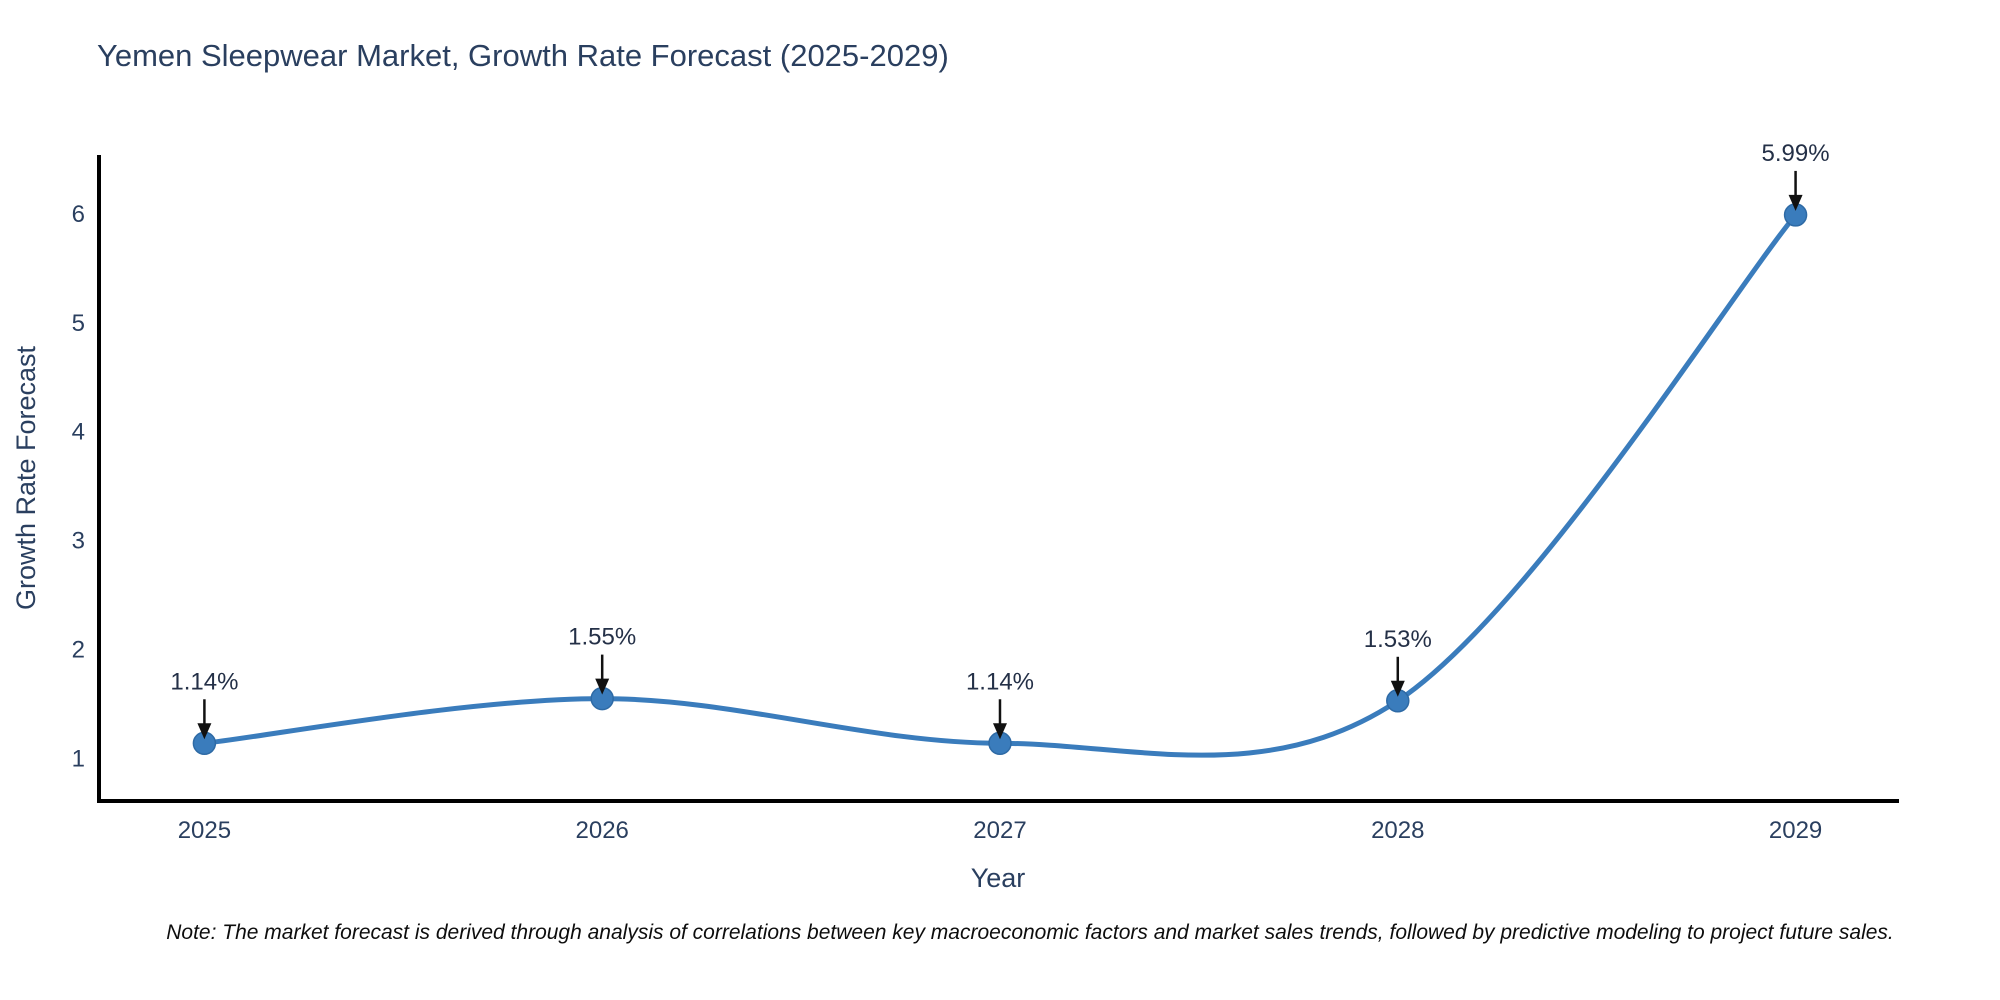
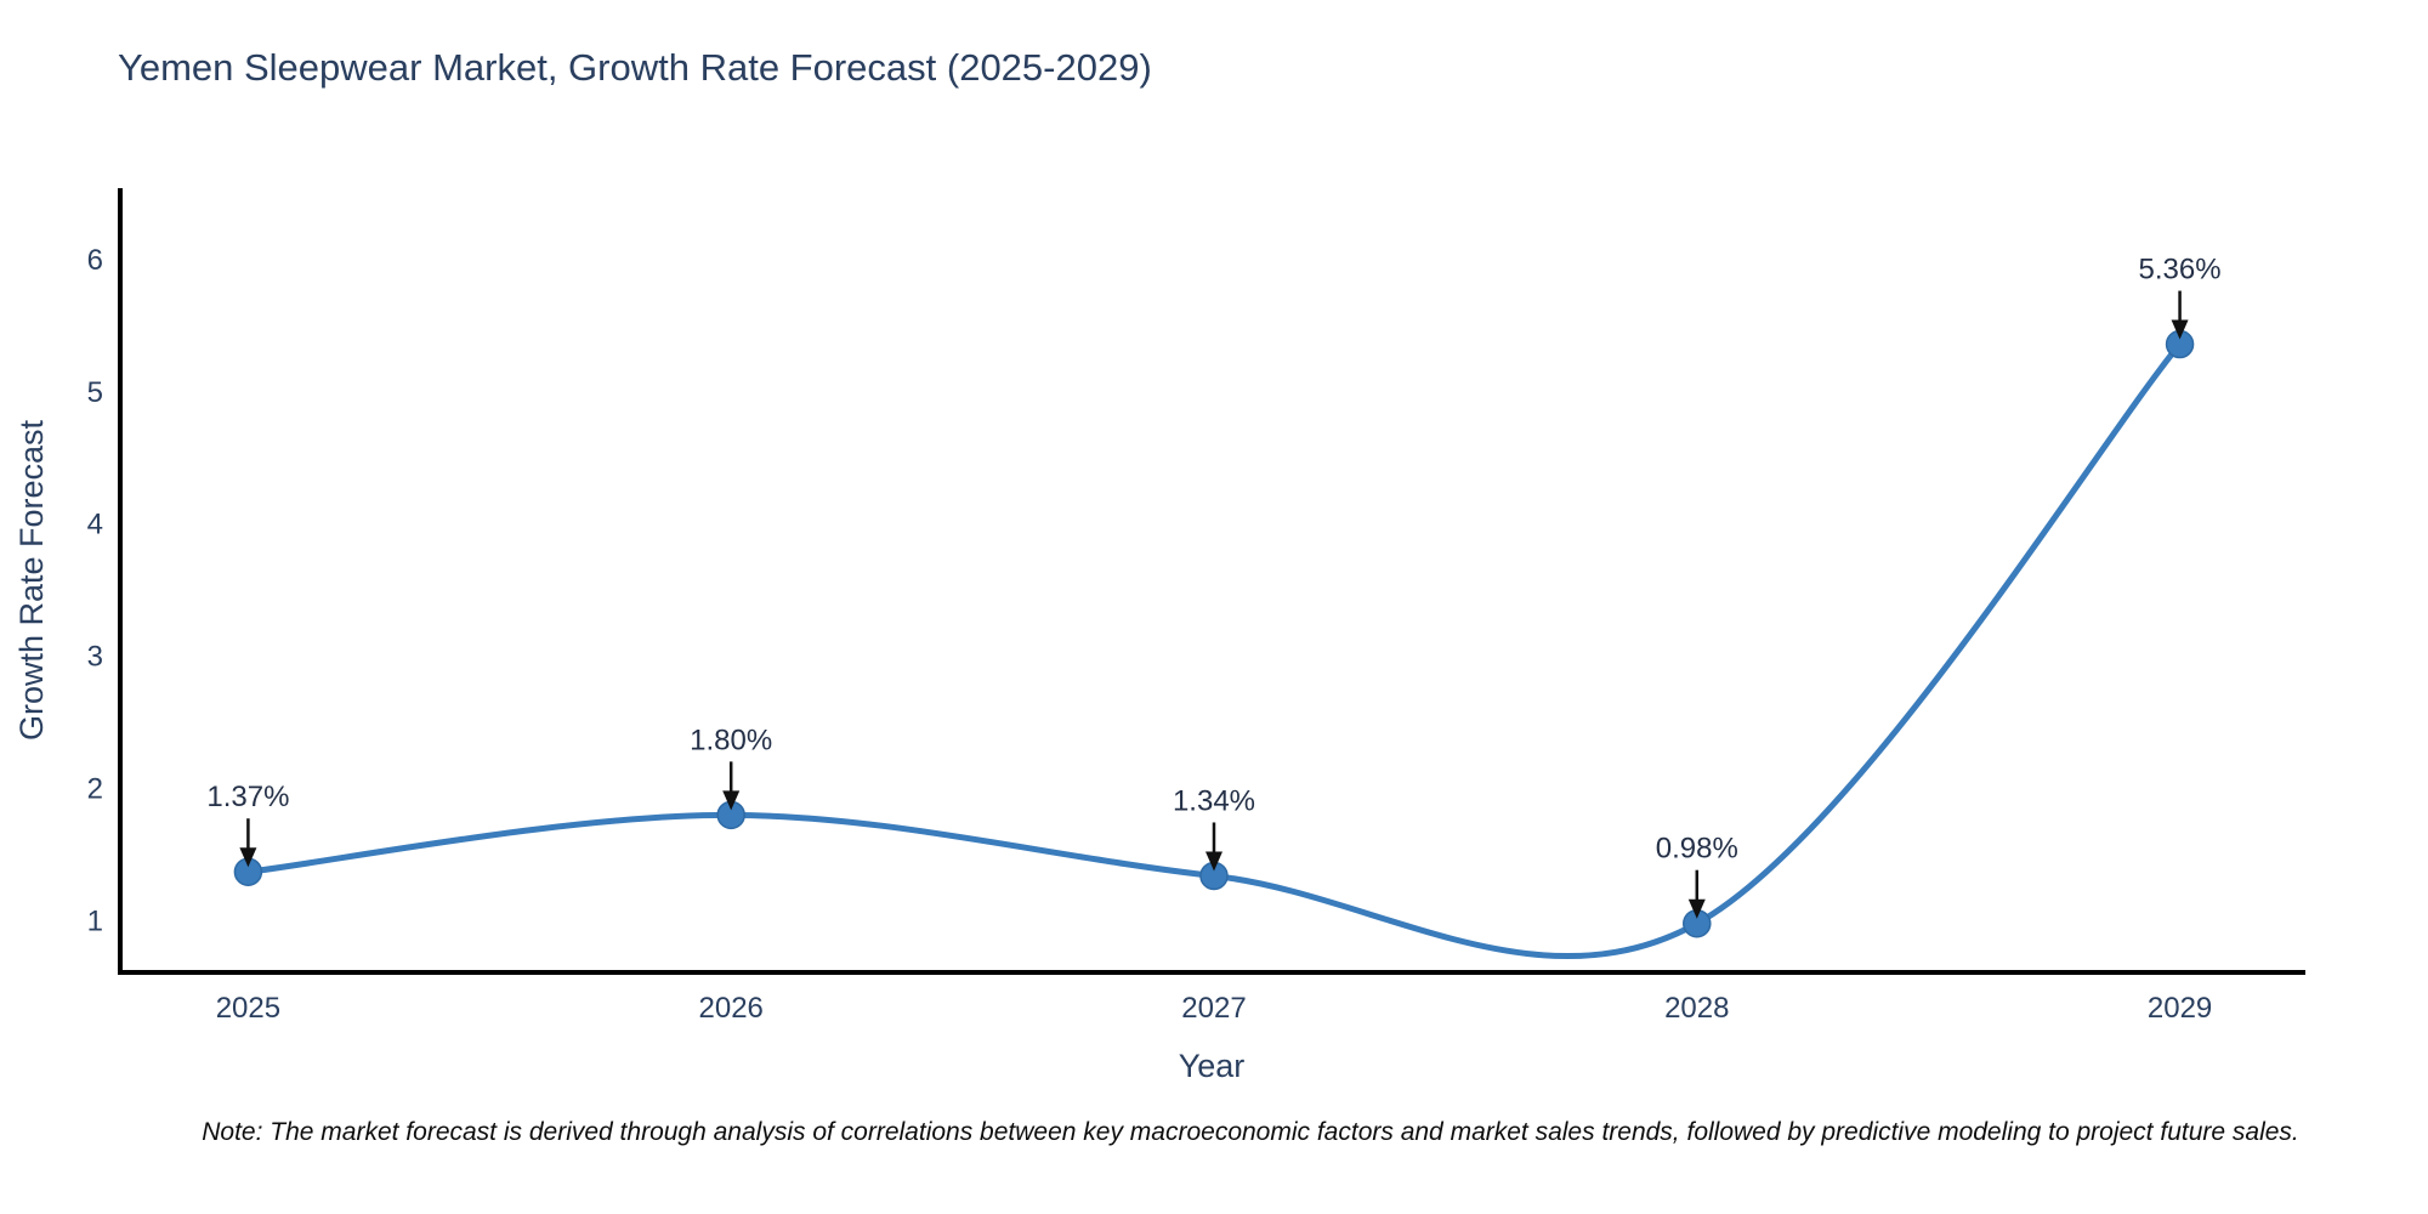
2025: 1.14% -> 1.37%
2026: 1.55% -> 1.80%
2027: 1.14% -> 1.34%
2028: 1.53% -> 0.98%
2029: 5.99% -> 5.36%
